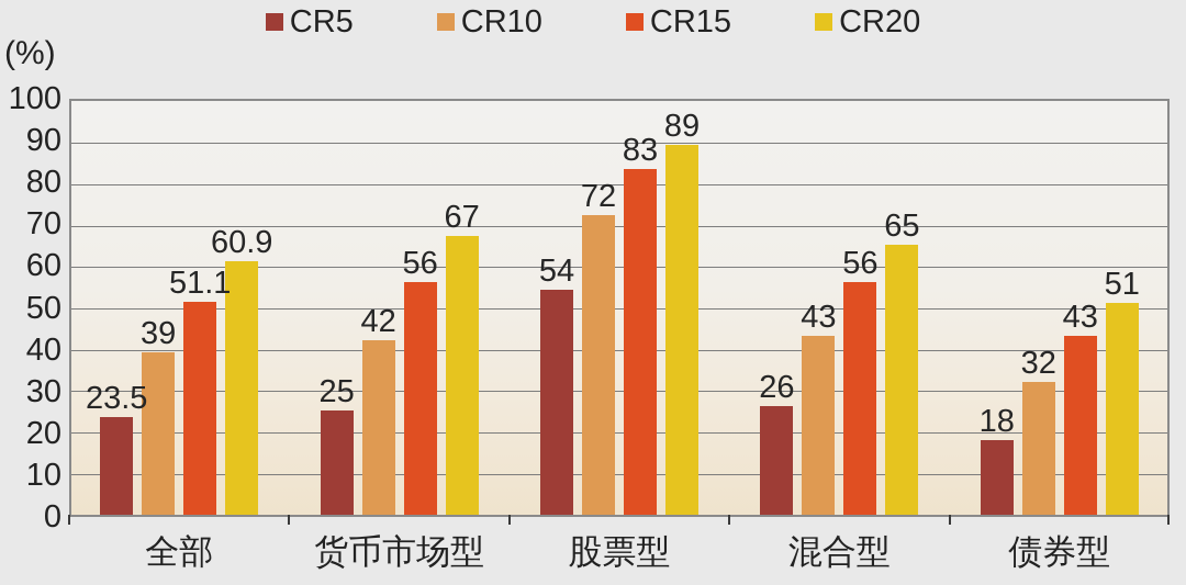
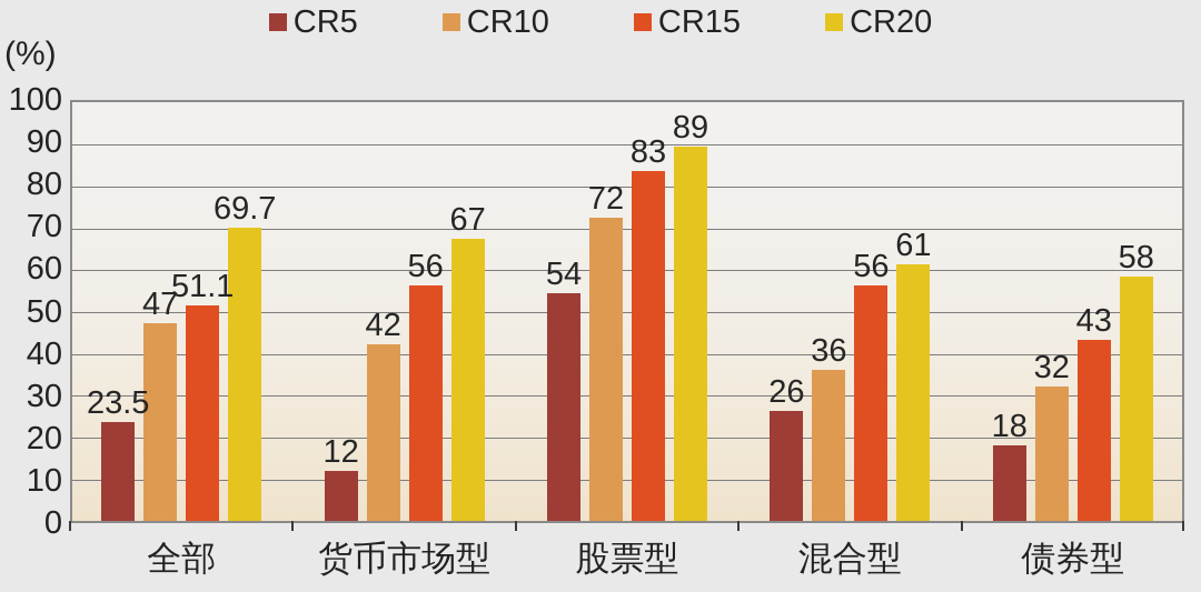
CR10/全部: 39 -> 47
CR20/全部: 60.9 -> 69.7
CR5/货币市场型: 25 -> 12
CR10/混合型: 43 -> 36
CR20/混合型: 65 -> 61
CR20/债券型: 51 -> 58
